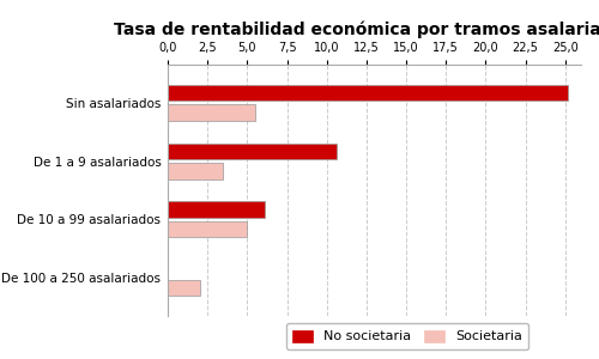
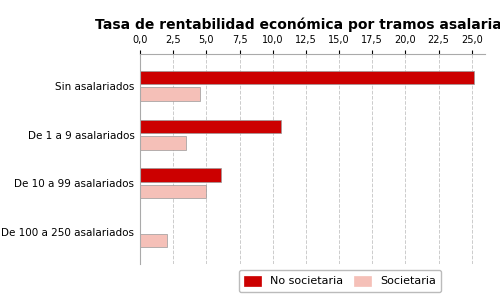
Societaria/Sin asalariados: 5,5 -> 4,5
